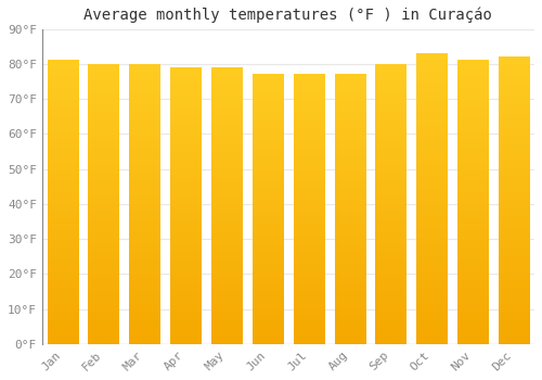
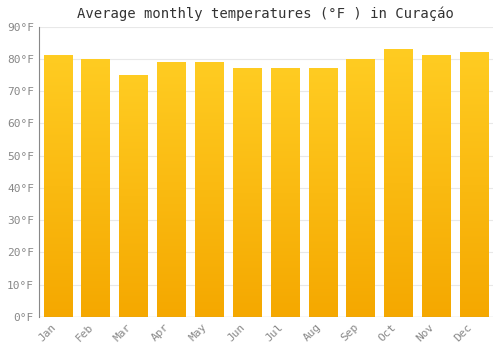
Mar: 80°F -> 75°F
